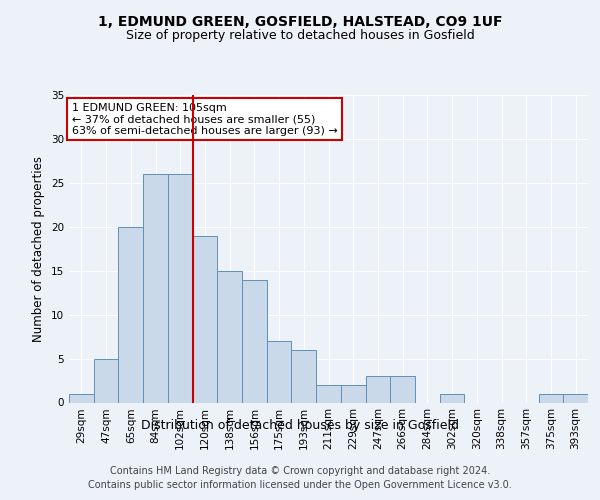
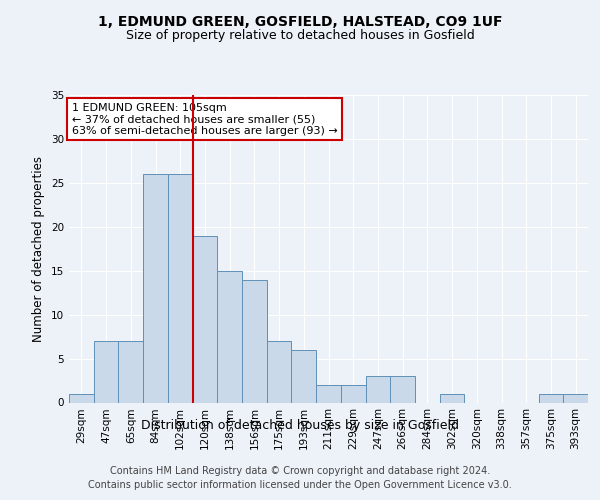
47sqm: 5 -> 7
65sqm: 20 -> 7
